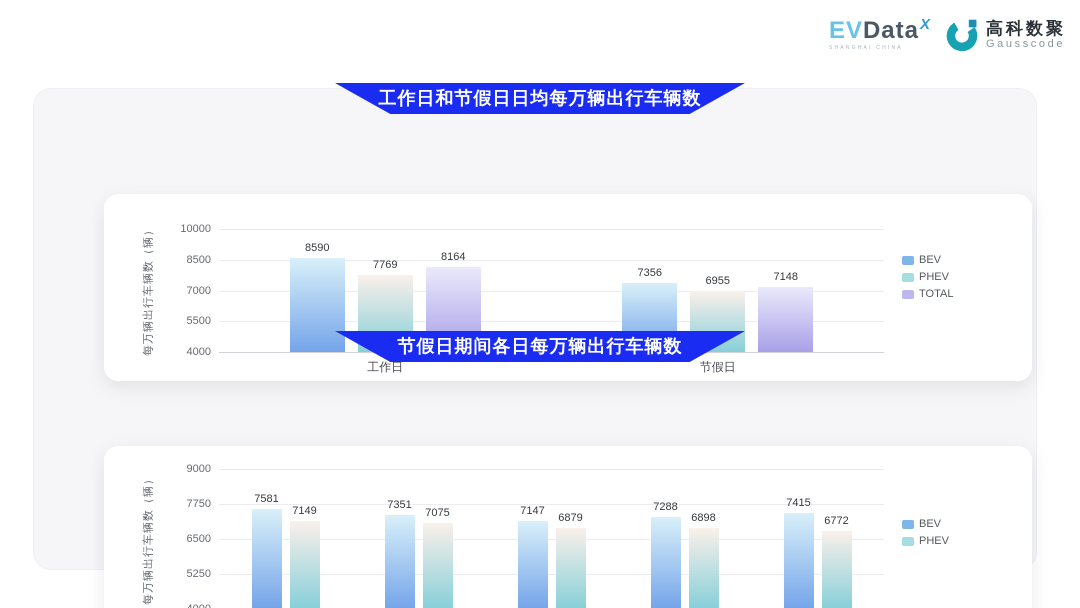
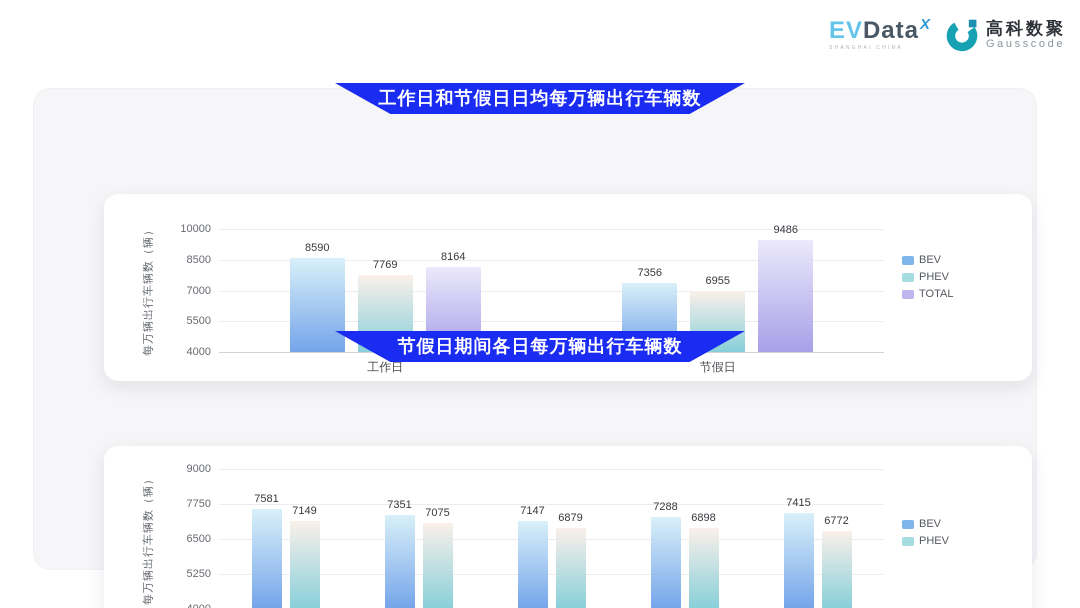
工作日和节假日日均每万辆出行车辆数/TOTAL/节假日: 7148 -> 9486
